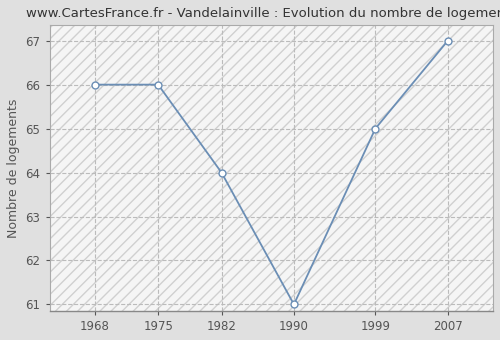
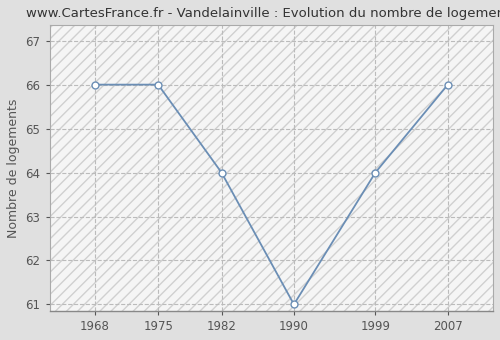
1999: 65 -> 64
2007: 67 -> 66
